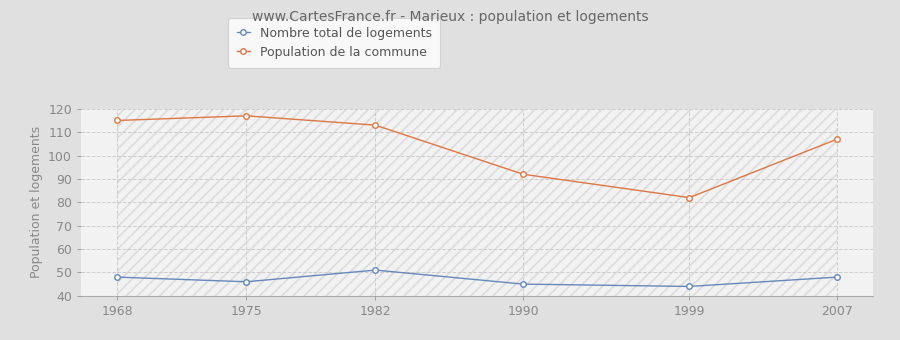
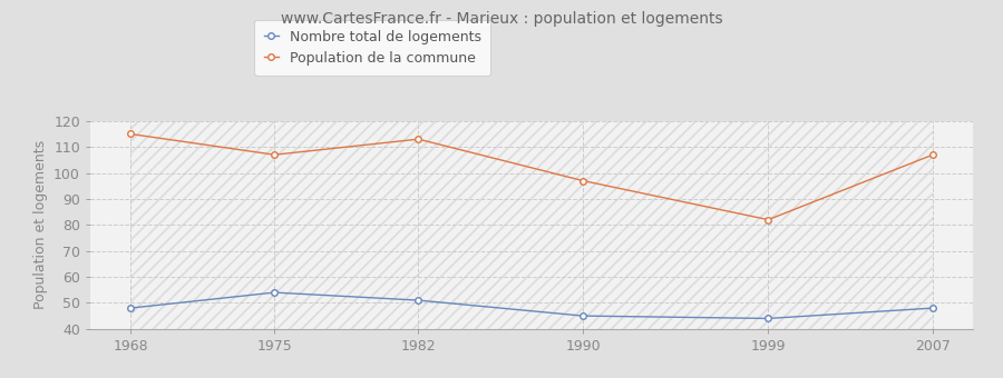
Nombre total de logements/1975: 46 -> 54
Population de la commune/1975: 117 -> 107
Population de la commune/1990: 92 -> 97
